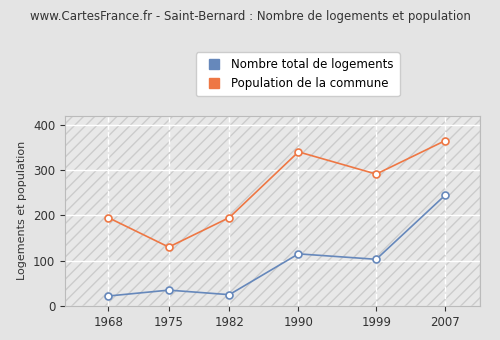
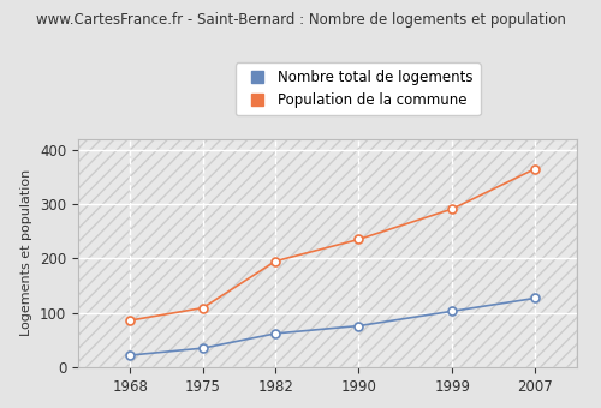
Population de la commune/1968: 195 -> 86
Population de la commune/1975: 130 -> 109
Nombre total de logements/1982: 25 -> 62
Nombre total de logements/1990: 115 -> 76
Population de la commune/1990: 340 -> 235
Nombre total de logements/2007: 245 -> 127
